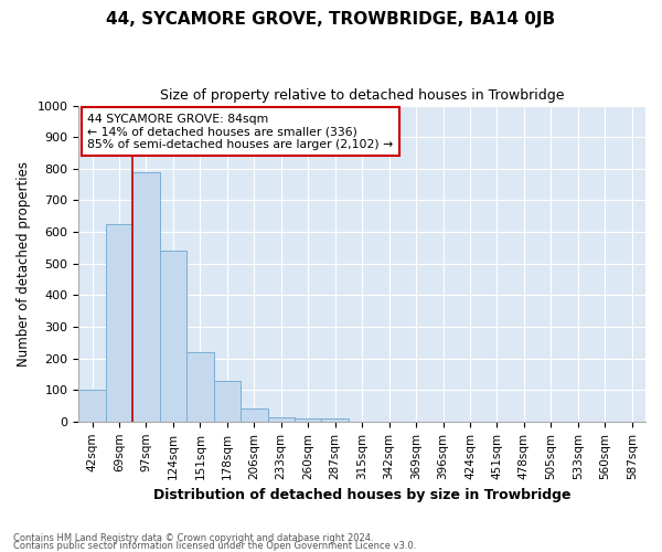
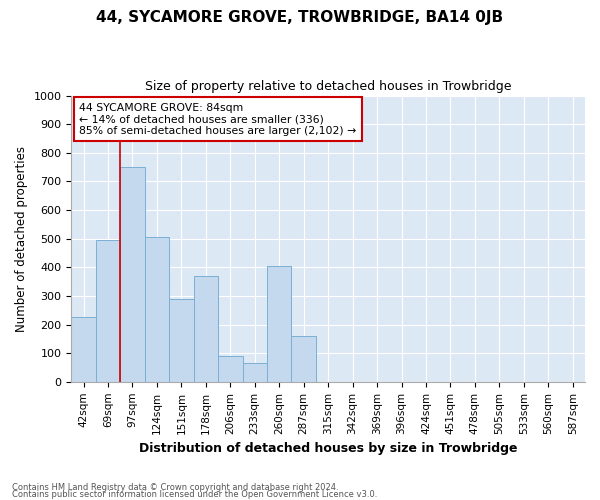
42sqm: 100 -> 225
69sqm: 625 -> 495
97sqm: 790 -> 750
124sqm: 540 -> 505
151sqm: 220 -> 290
178sqm: 130 -> 370
206sqm: 40 -> 90
233sqm: 15 -> 65
260sqm: 10 -> 405
287sqm: 10 -> 160
